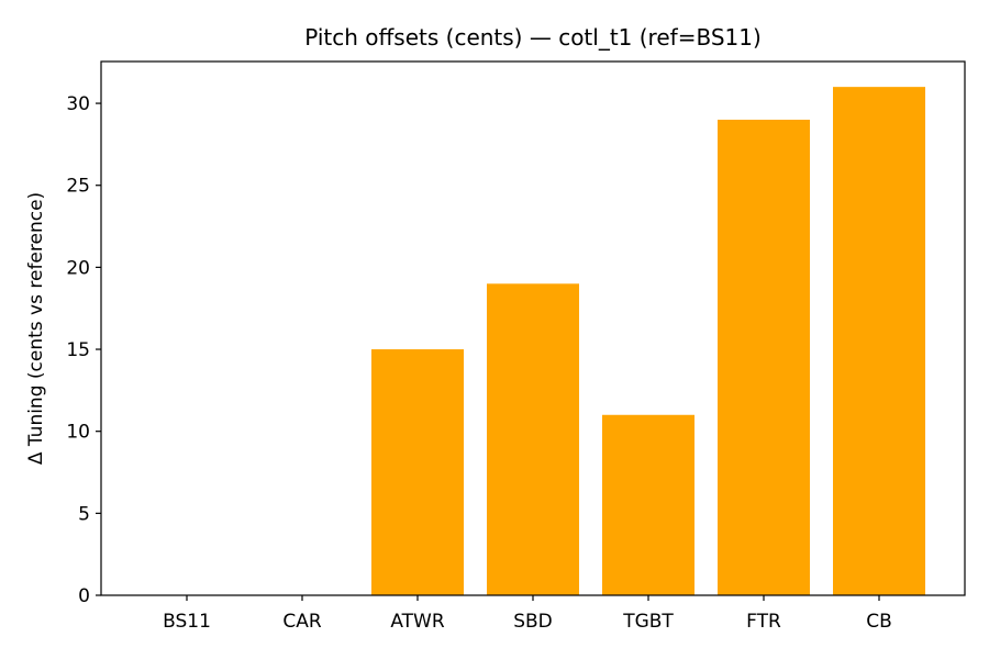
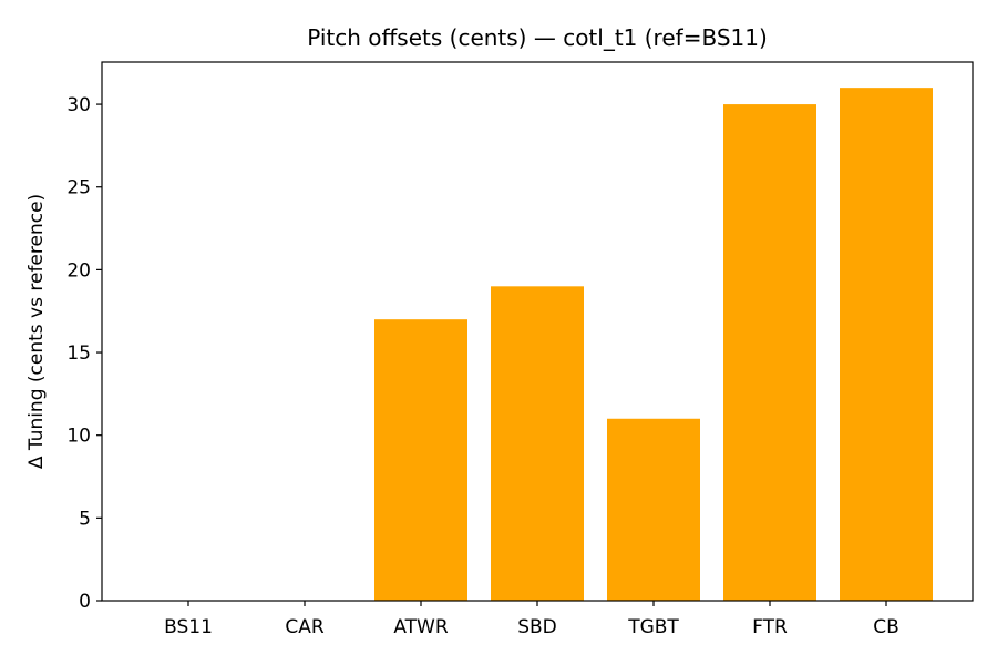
ATWR: 15 -> 17
FTR: 29 -> 30
